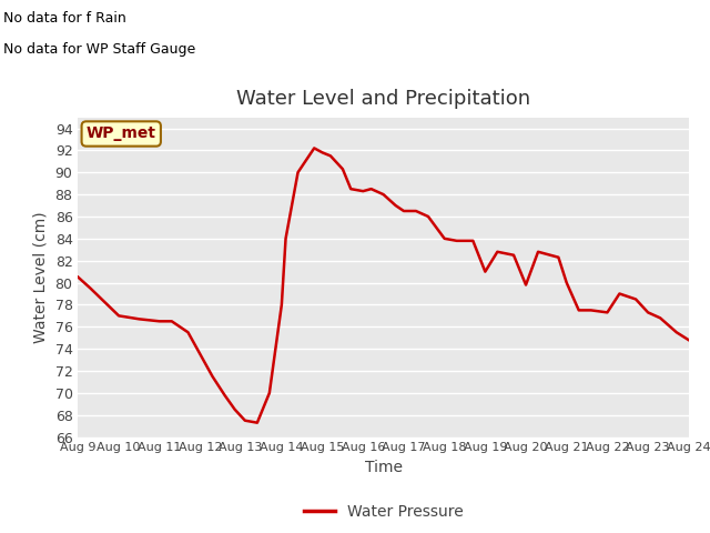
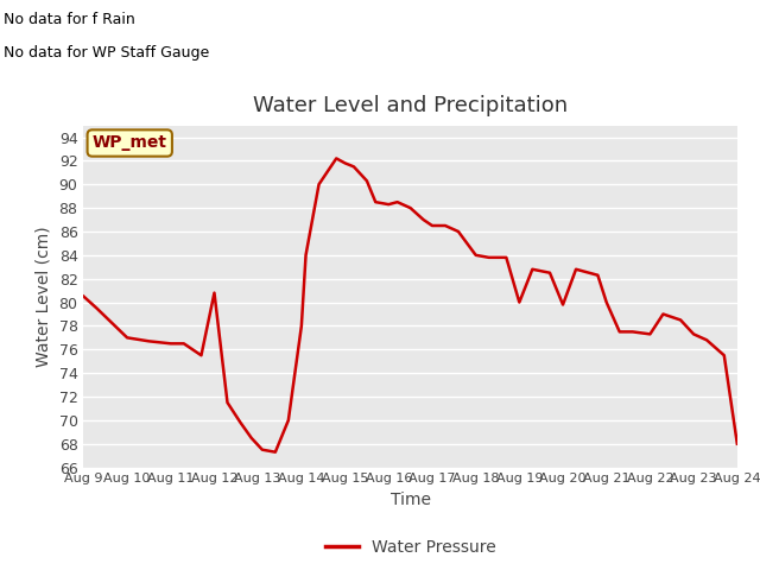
Aug 12: 73.5 -> 80.8
Aug 19: 81.0 -> 80.0
Aug 24: 74.8 -> 68.0
